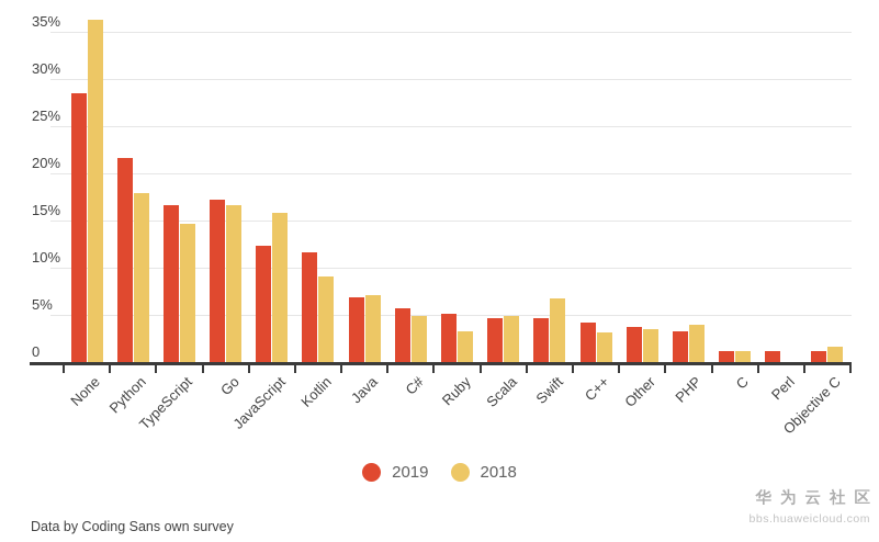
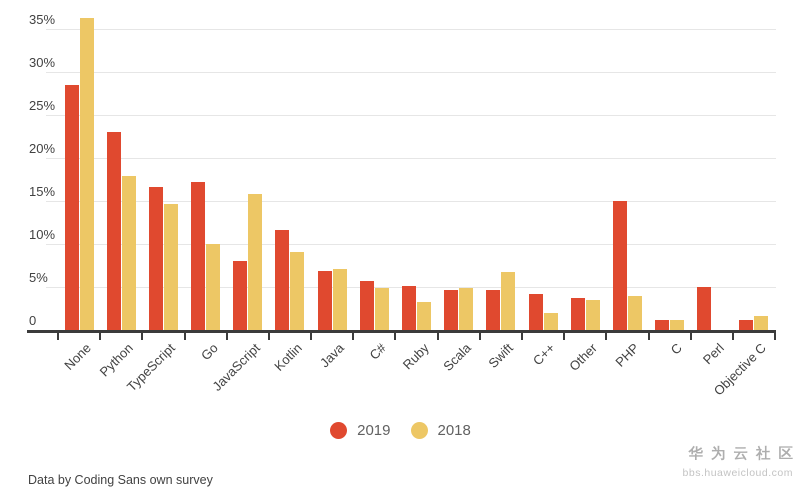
2019/Python: 22% -> 23%
2018/Go: 17% -> 10%
2019/JavaScript: 12% -> 8%
2018/C++: 3% -> 2%
2019/PHP: 3% -> 15%
2019/Perl: 1% -> 5%
